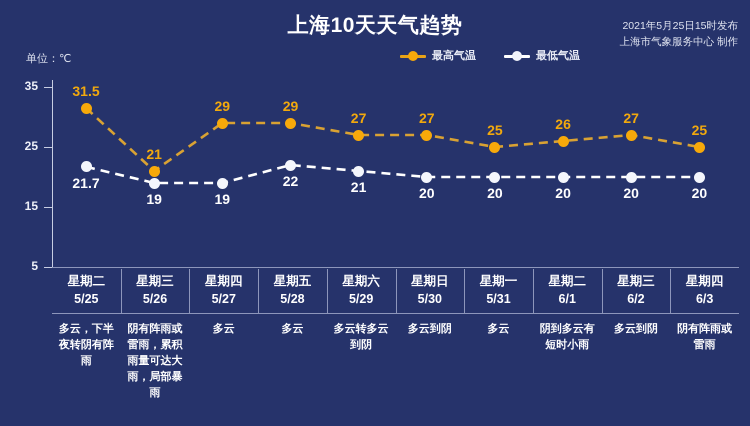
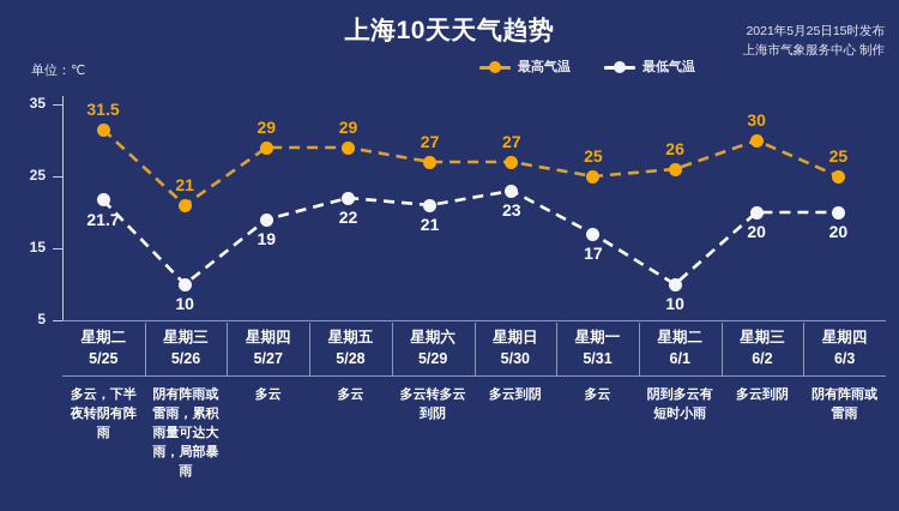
最低气温/5/26: 19 -> 10
最低气温/5/30: 20 -> 23
最低气温/5/31: 20 -> 17
最低气温/6/1: 20 -> 10
最高气温/6/2: 27 -> 30
